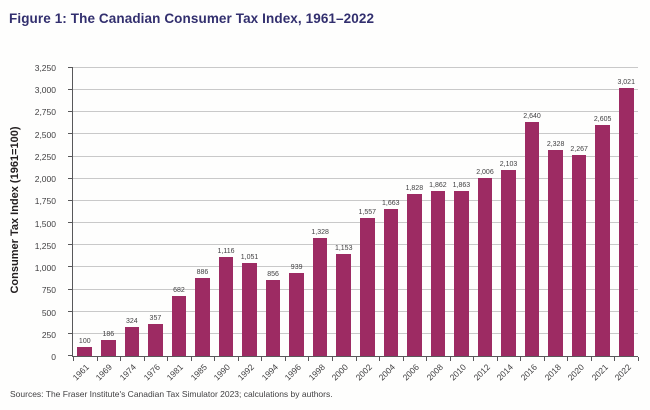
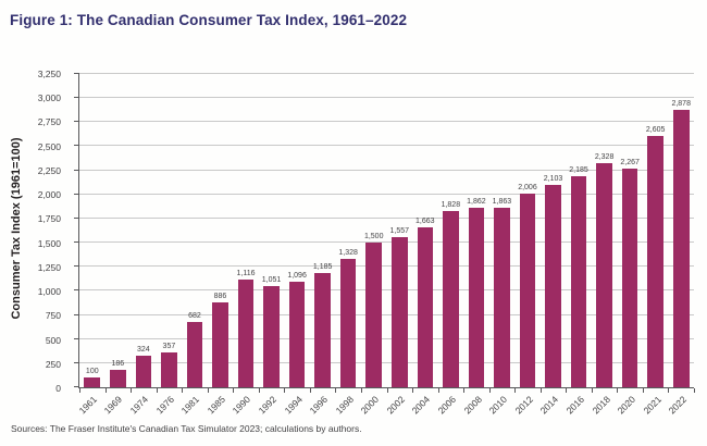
1994: 856 -> 1,096
1996: 939 -> 1,185
2000: 1,153 -> 1,500
2016: 2,640 -> 2,185
2022: 3,021 -> 2,878
